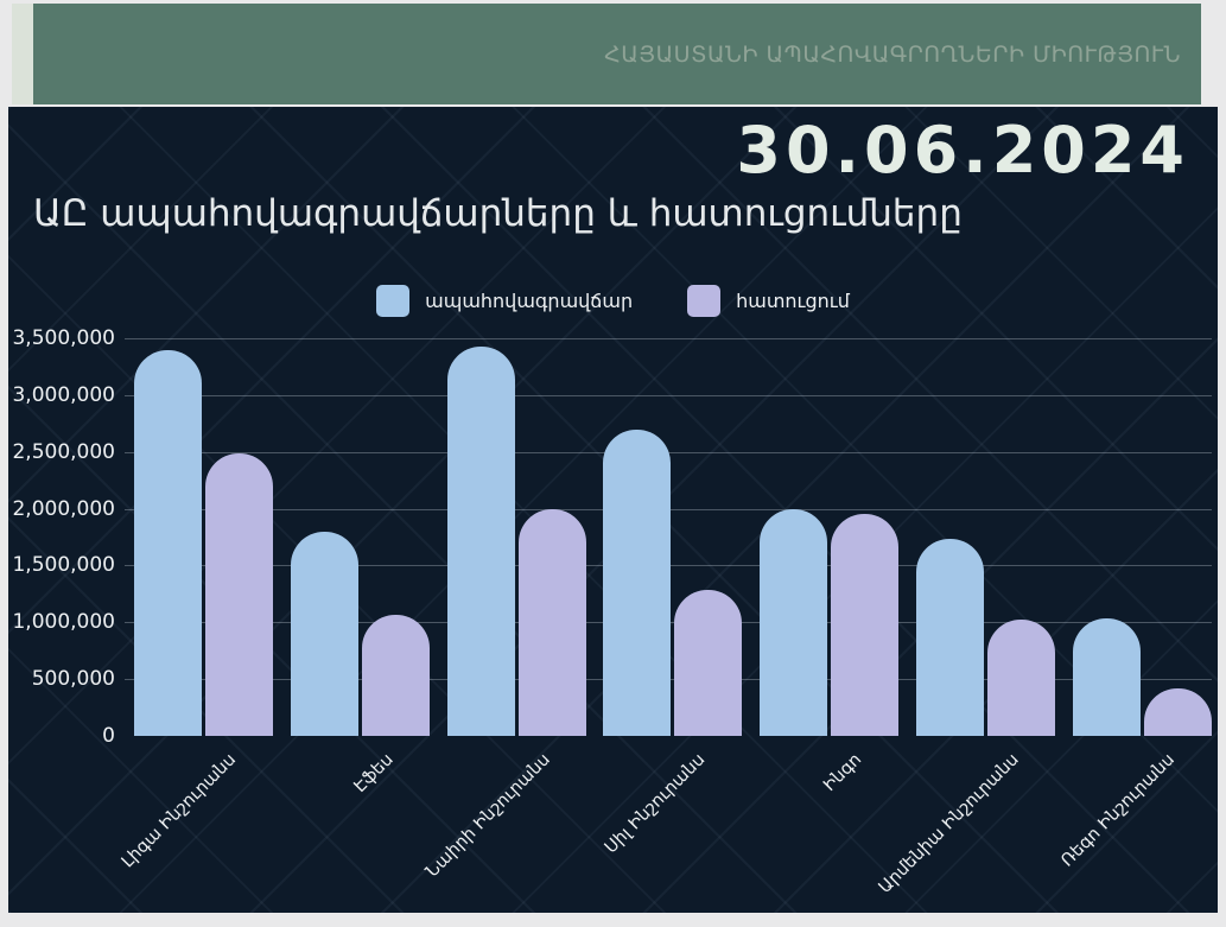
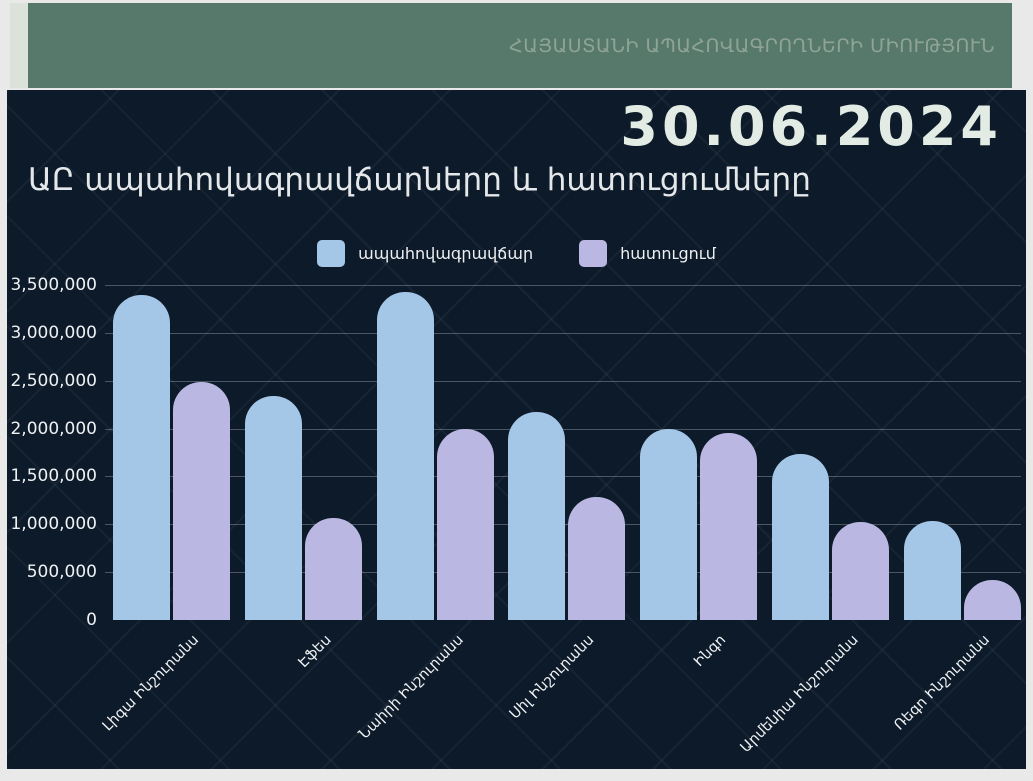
ապահովագրավճար/Էֆես: 1800000 -> 2300000
ապահովագրավճար/Սիլ Ինշուրանս: 2700000 -> 2200000
